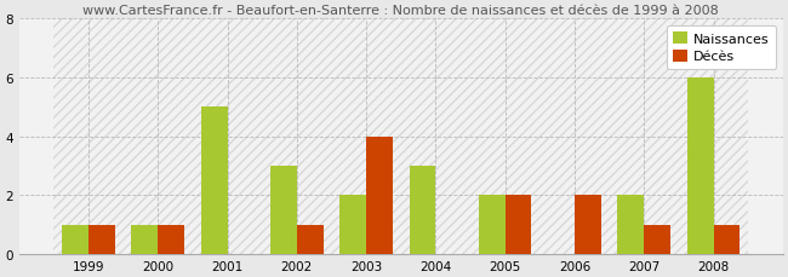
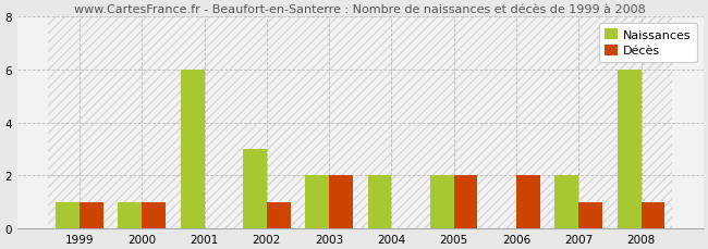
Naissances/2001: 5 -> 6
Décès/2003: 4 -> 2
Naissances/2004: 3 -> 2
